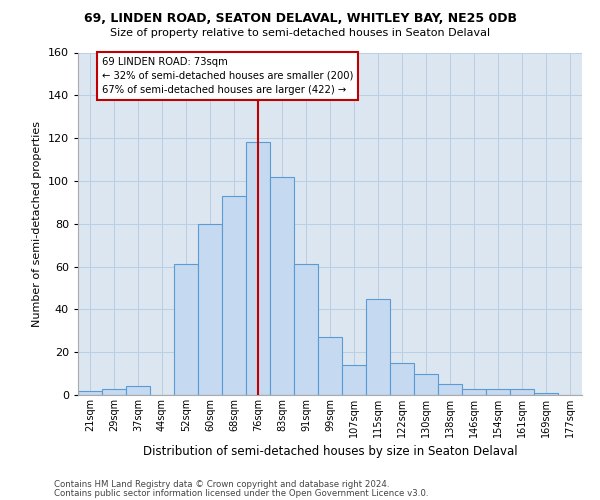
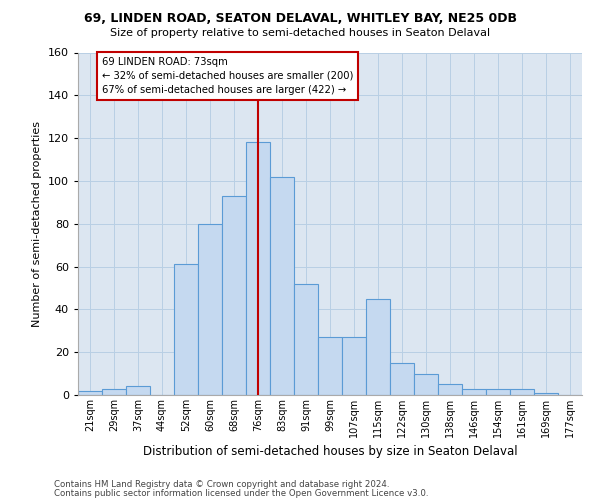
91sqm: 61 -> 52
107sqm: 14 -> 27
